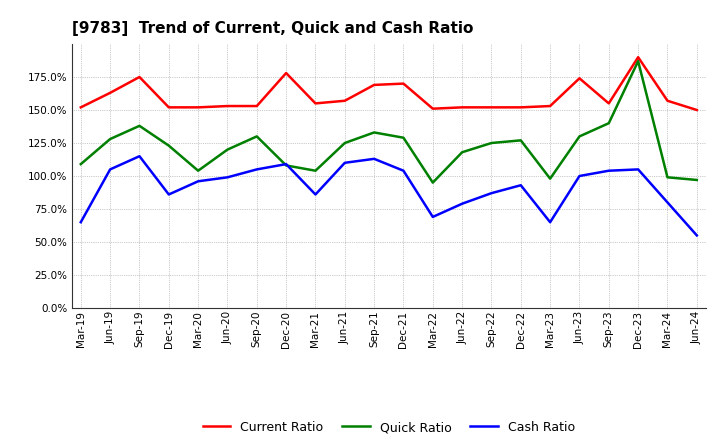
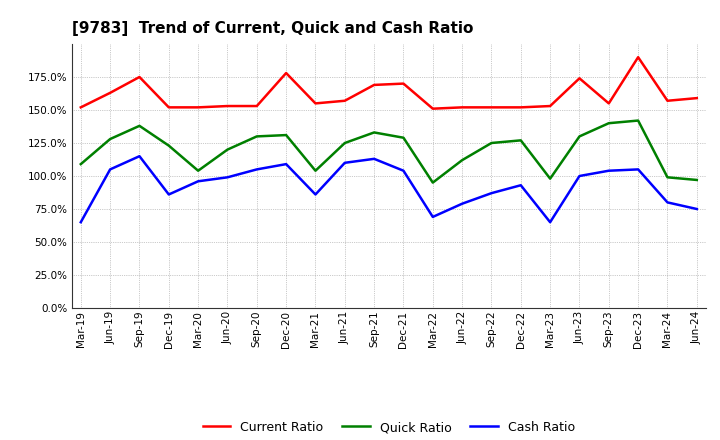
Quick Ratio/Dec-20: 108% -> 131%
Quick Ratio/Jun-22: 118% -> 112%
Quick Ratio/Dec-23: 187% -> 142%
Current Ratio/Jun-24: 150% -> 159%
Cash Ratio/Jun-24: 55% -> 75%
